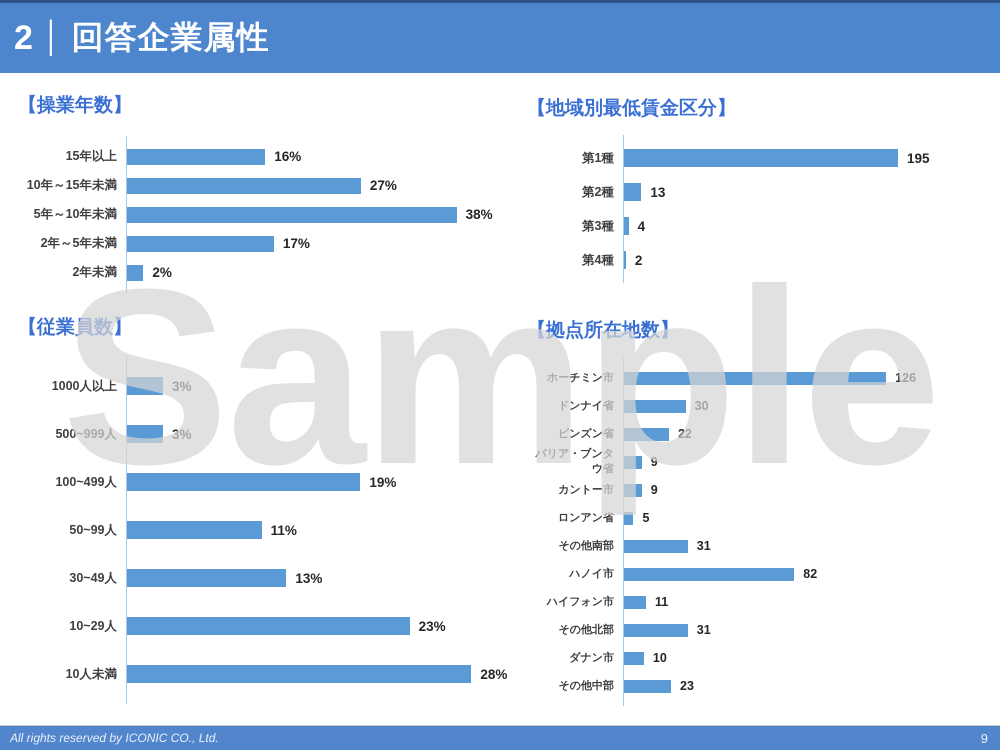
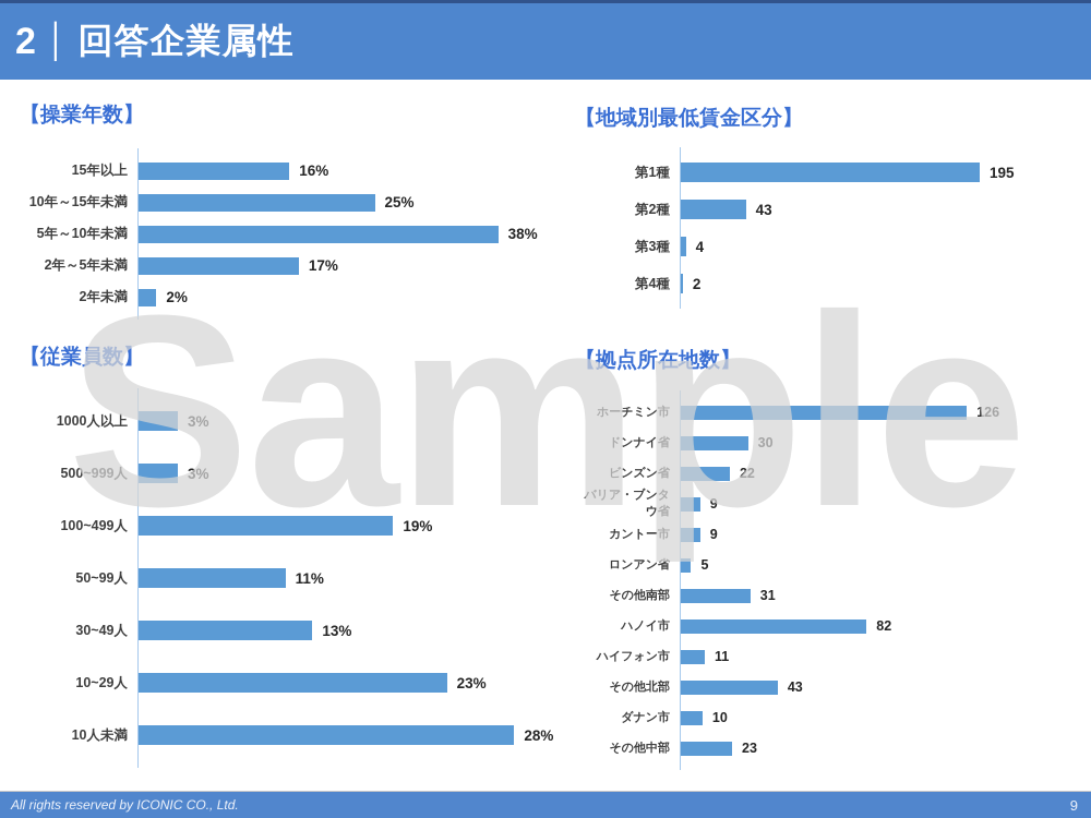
【操業年数】/10年～15年未満: 27% -> 25%
【地域別最低賃金区分】/第2種: 13 -> 43
【拠点所在地数】/その他北部: 31 -> 43
